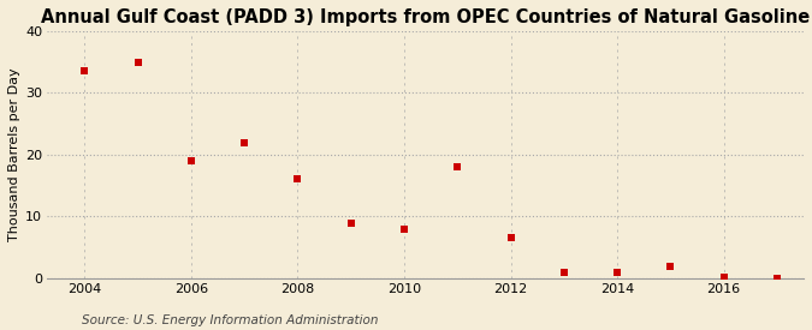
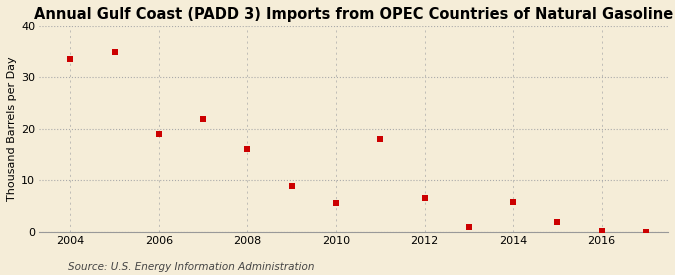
2010: 8.0 -> 5.6
2014: 1.0 -> 5.8
